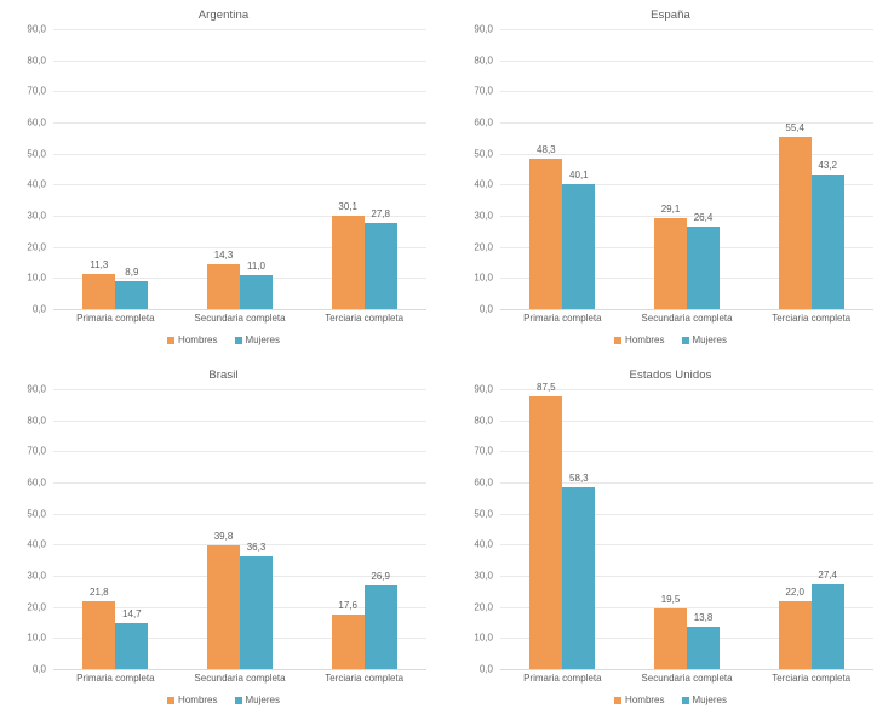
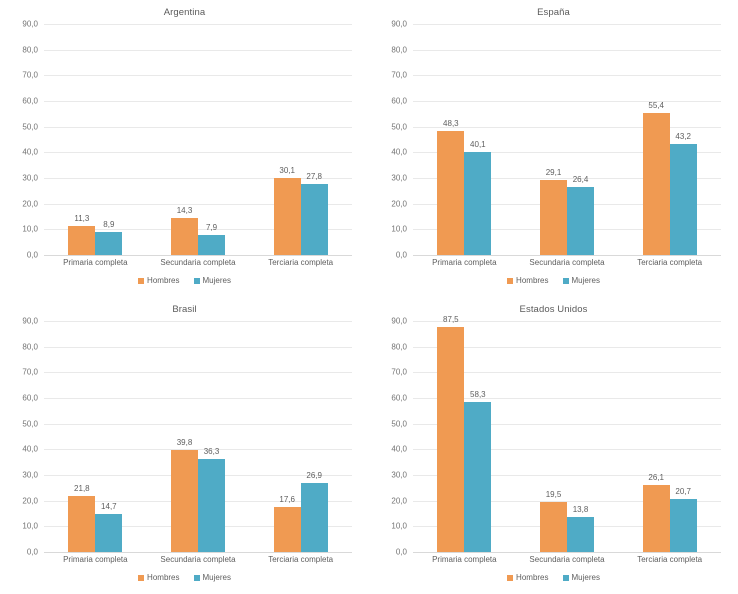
Argentina/Mujeres/Secundaria completa: 11,0 -> 7,9
Estados Unidos/Hombres/Terciaria completa: 22,0 -> 26,1
Estados Unidos/Mujeres/Terciaria completa: 27,4 -> 20,7
